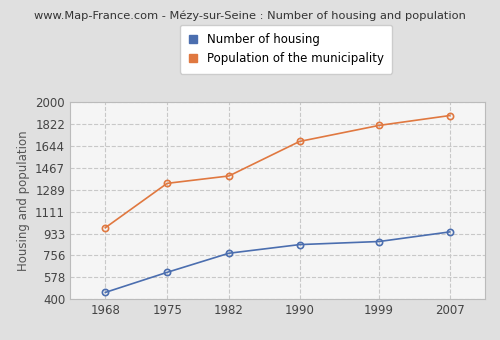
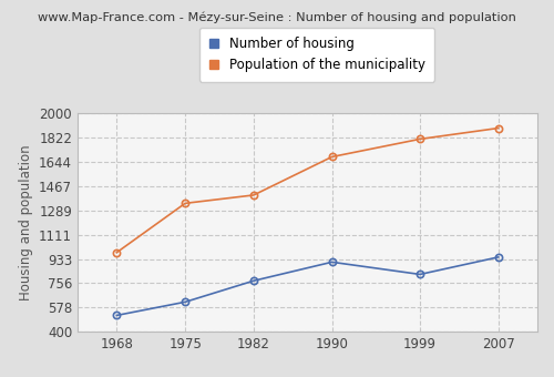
Number of housing/1968: 460 -> 520
Number of housing/1990: 840 -> 910
Number of housing/1999: 870 -> 820
